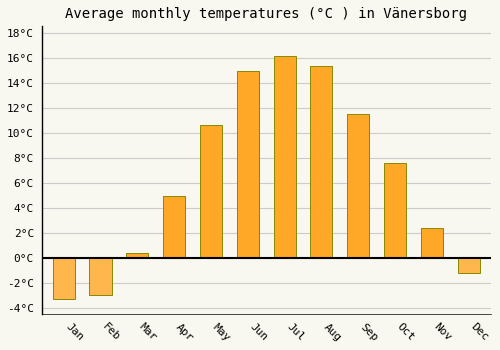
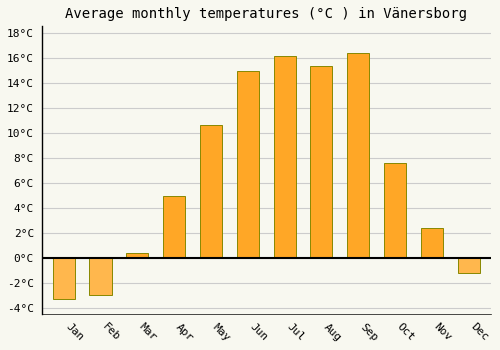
Sep: 11.5°C -> 16.4°C
